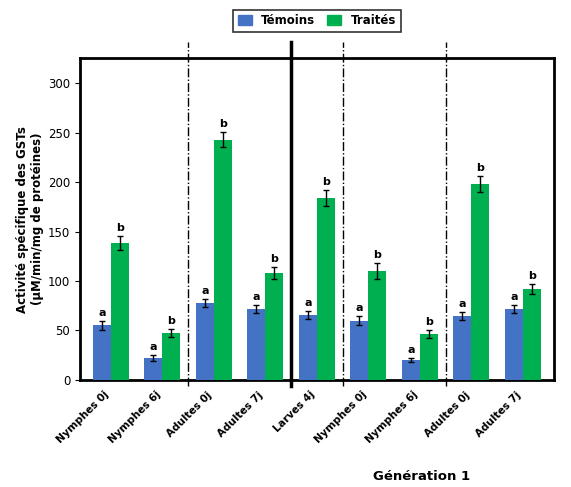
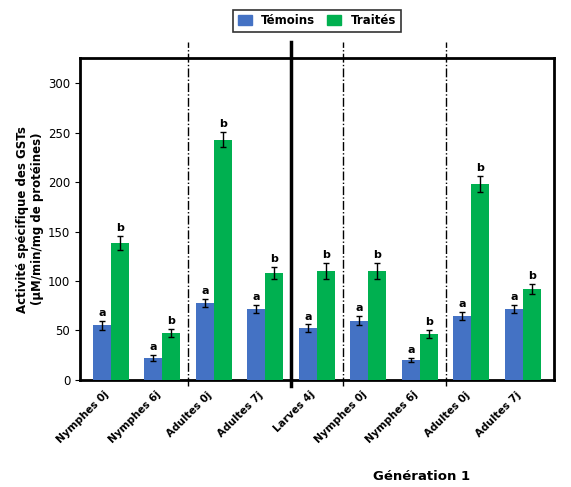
Témoins/Larves 4j: 66 -> 52
Traités/Larves 4j: 184 -> 110
